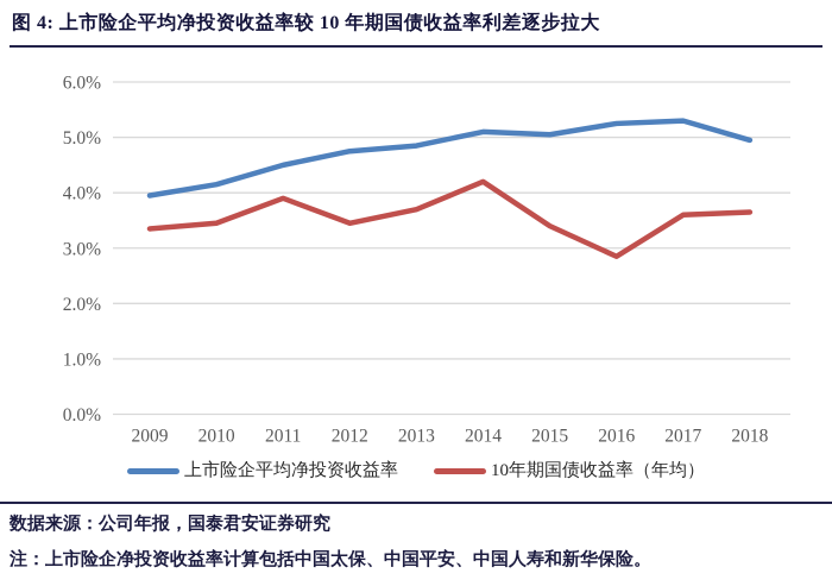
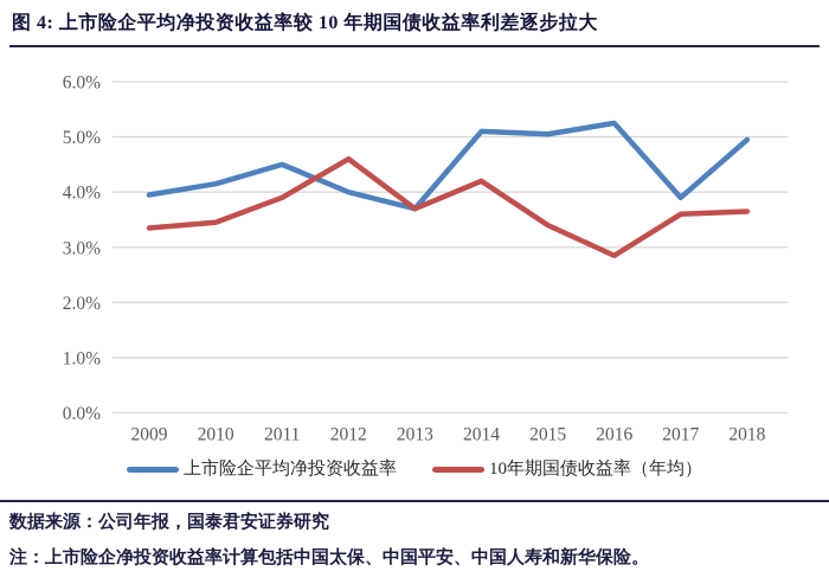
上市险企平均净投资收益率/2012: 4.8% -> 4.0%
10年期国债收益率（年均）/2012: 3.5% -> 4.6%
上市险企平均净投资收益率/2013: 4.8% -> 3.7%
上市险企平均净投资收益率/2017: 5.3% -> 3.9%
